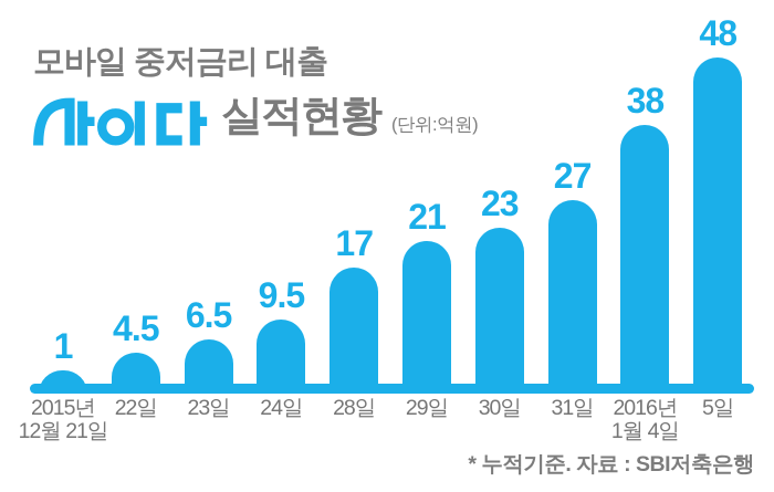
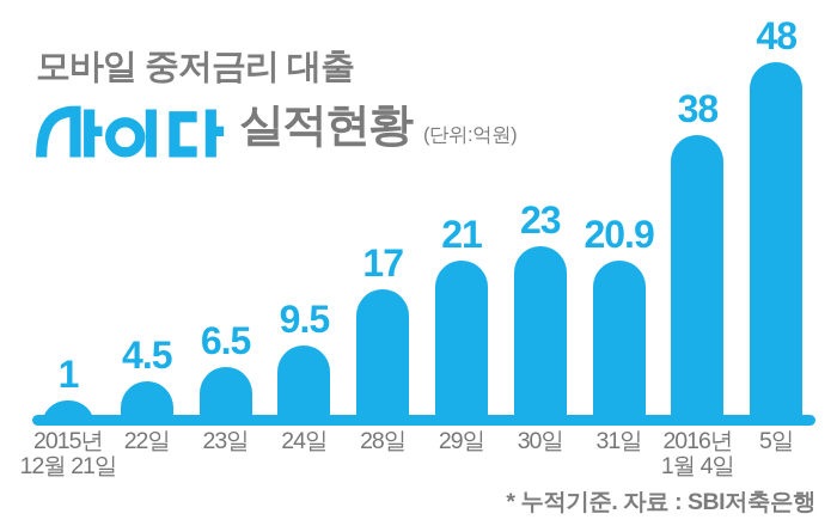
31일: 27 -> 20.9
